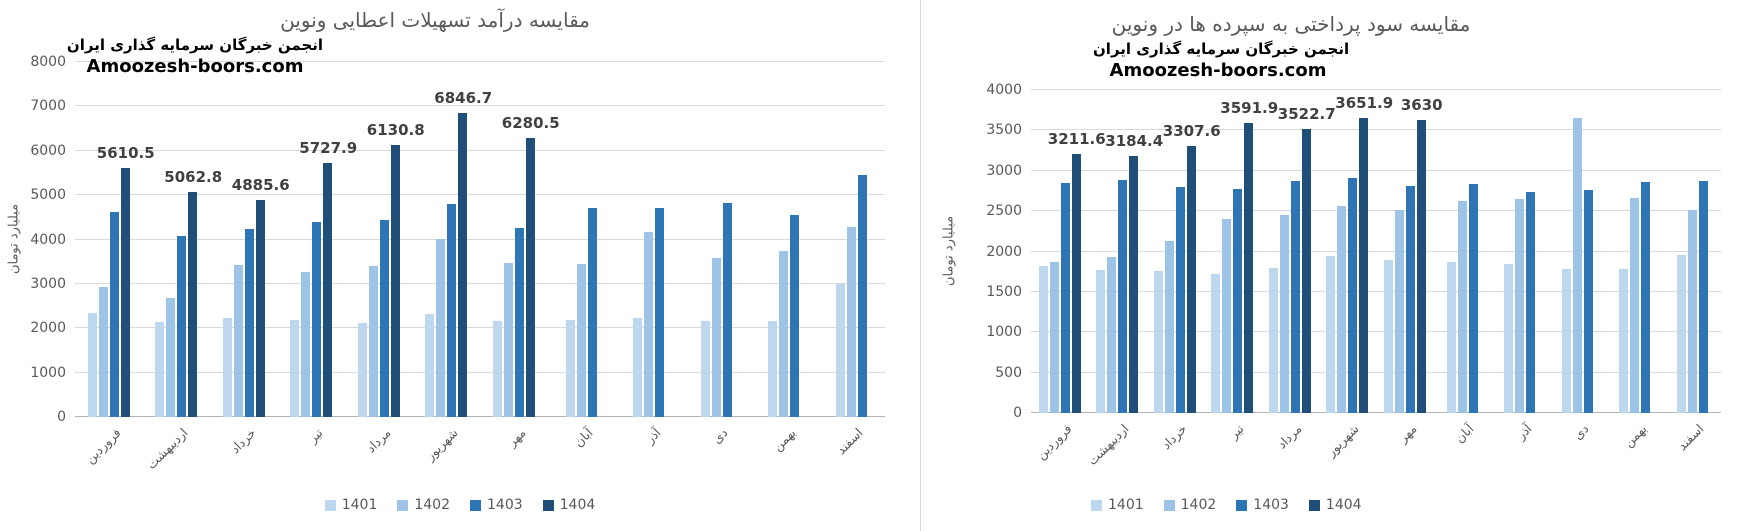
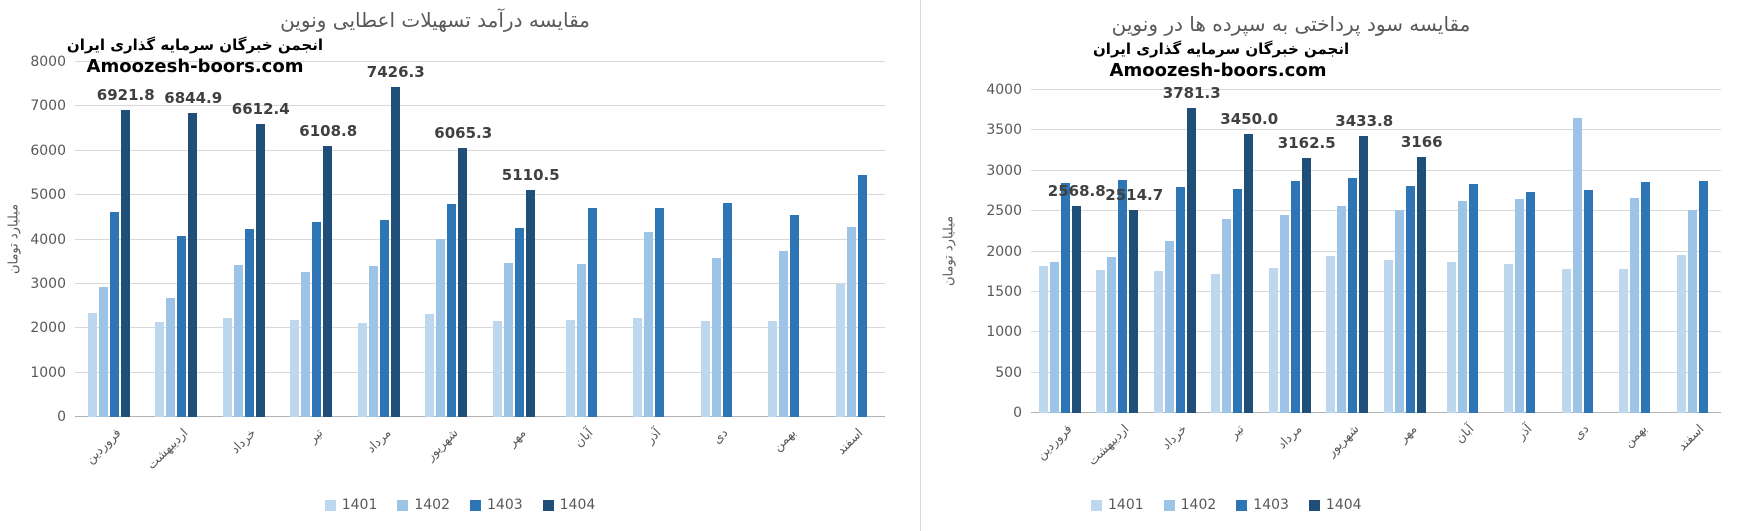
مقایسه درآمد تسهیلات اعطایی ونوین/1404/فروردین: 5610.5 -> 6921.8
مقایسه درآمد تسهیلات اعطایی ونوین/1404/اردیبهشت: 5062.8 -> 6844.9
مقایسه درآمد تسهیلات اعطایی ونوین/1404/خرداد: 4885.6 -> 6612.4
مقایسه درآمد تسهیلات اعطایی ونوین/1404/تیر: 5727.9 -> 6108.8
مقایسه درآمد تسهیلات اعطایی ونوین/1404/مرداد: 6130.8 -> 7426.3
مقایسه درآمد تسهیلات اعطایی ونوین/1404/شهریور: 6846.7 -> 6065.3
مقایسه درآمد تسهیلات اعطایی ونوین/1404/مهر: 6280.5 -> 5110.5
مقایسه سود پرداختی به سپرده ها در ونوین/1404/فروردین: 3211.6 -> 2568.8
مقایسه سود پرداختی به سپرده ها در ونوین/1404/اردیبهشت: 3184.4 -> 2514.7
مقایسه سود پرداختی به سپرده ها در ونوین/1404/خرداد: 3307.6 -> 3781.3
مقایسه سود پرداختی به سپرده ها در ونوین/1404/تیر: 3591.9 -> 3450.0
مقایسه سود پرداختی به سپرده ها در ونوین/1404/مرداد: 3522.7 -> 3162.5
مقایسه سود پرداختی به سپرده ها در ونوین/1404/شهریور: 3651.9 -> 3433.8
مقایسه سود پرداختی به سپرده ها در ونوین/1404/مهر: 3630 -> 3166
